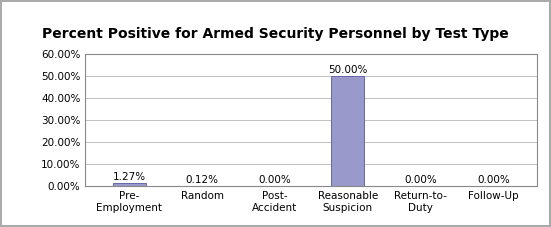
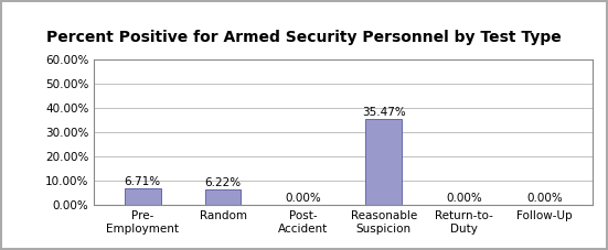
Pre- Employment: 1.27% -> 6.71%
Random: 0.12% -> 6.22%
Reasonable Suspicion: 50.00% -> 35.47%
